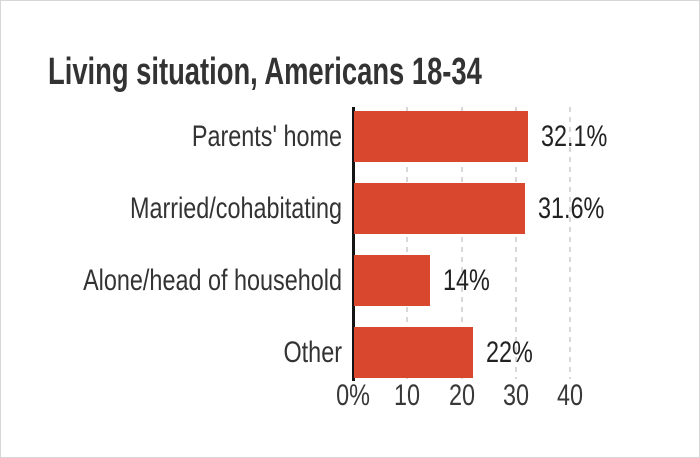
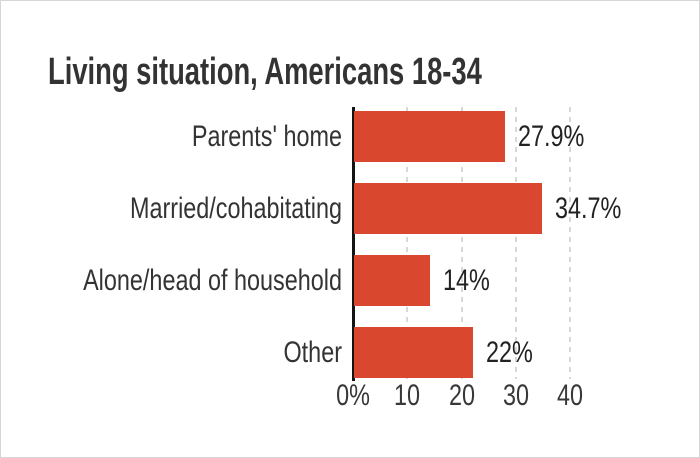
Parents' home: 32.1% -> 27.9%
Married/cohabitating: 31.6% -> 34.7%
